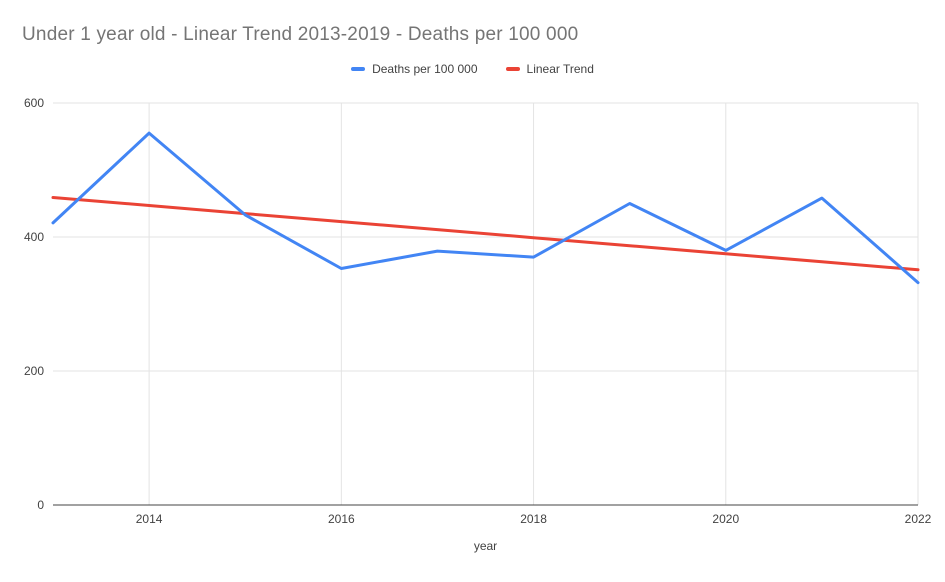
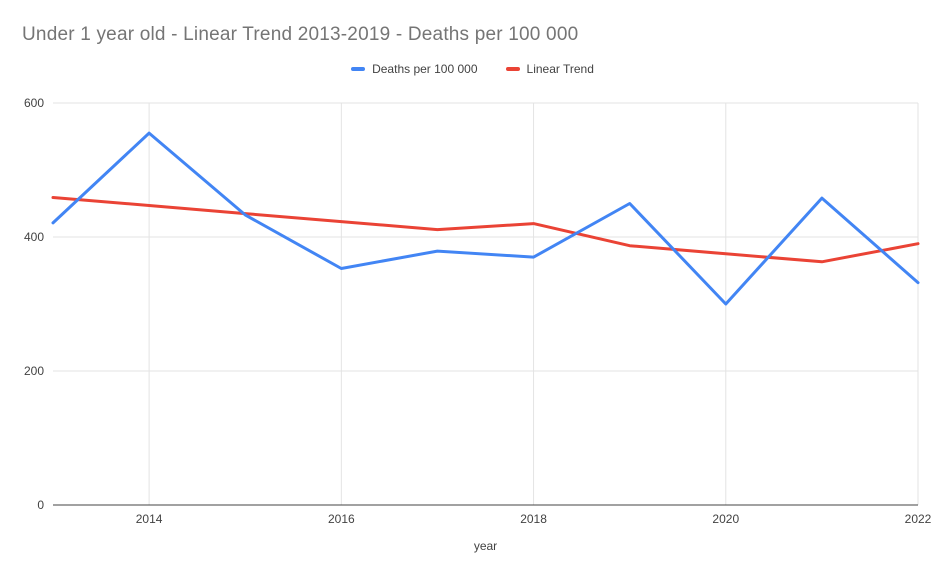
Linear Trend/2018: 400 -> 420
Deaths per 100 000/2020: 380 -> 300
Linear Trend/2022: 350 -> 390
